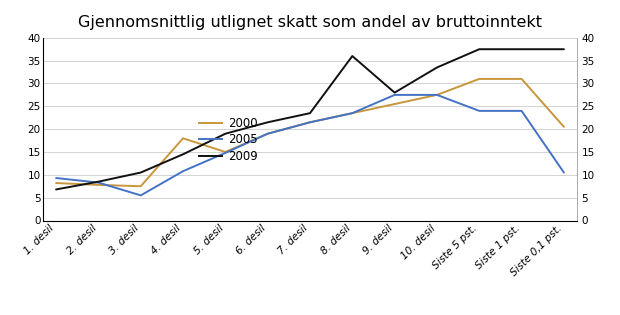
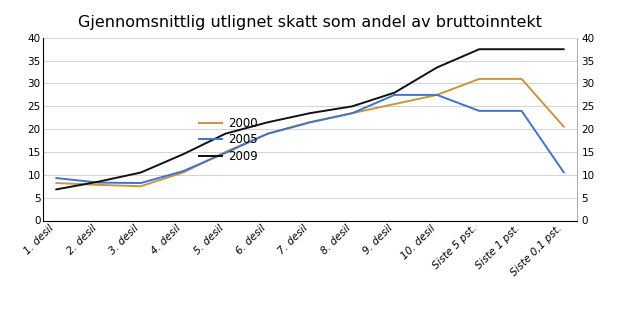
2005/3. desil: 5.5 -> 8.2
2000/4. desil: 18.0 -> 10.5
2009/8. desil: 36.0 -> 25.0
